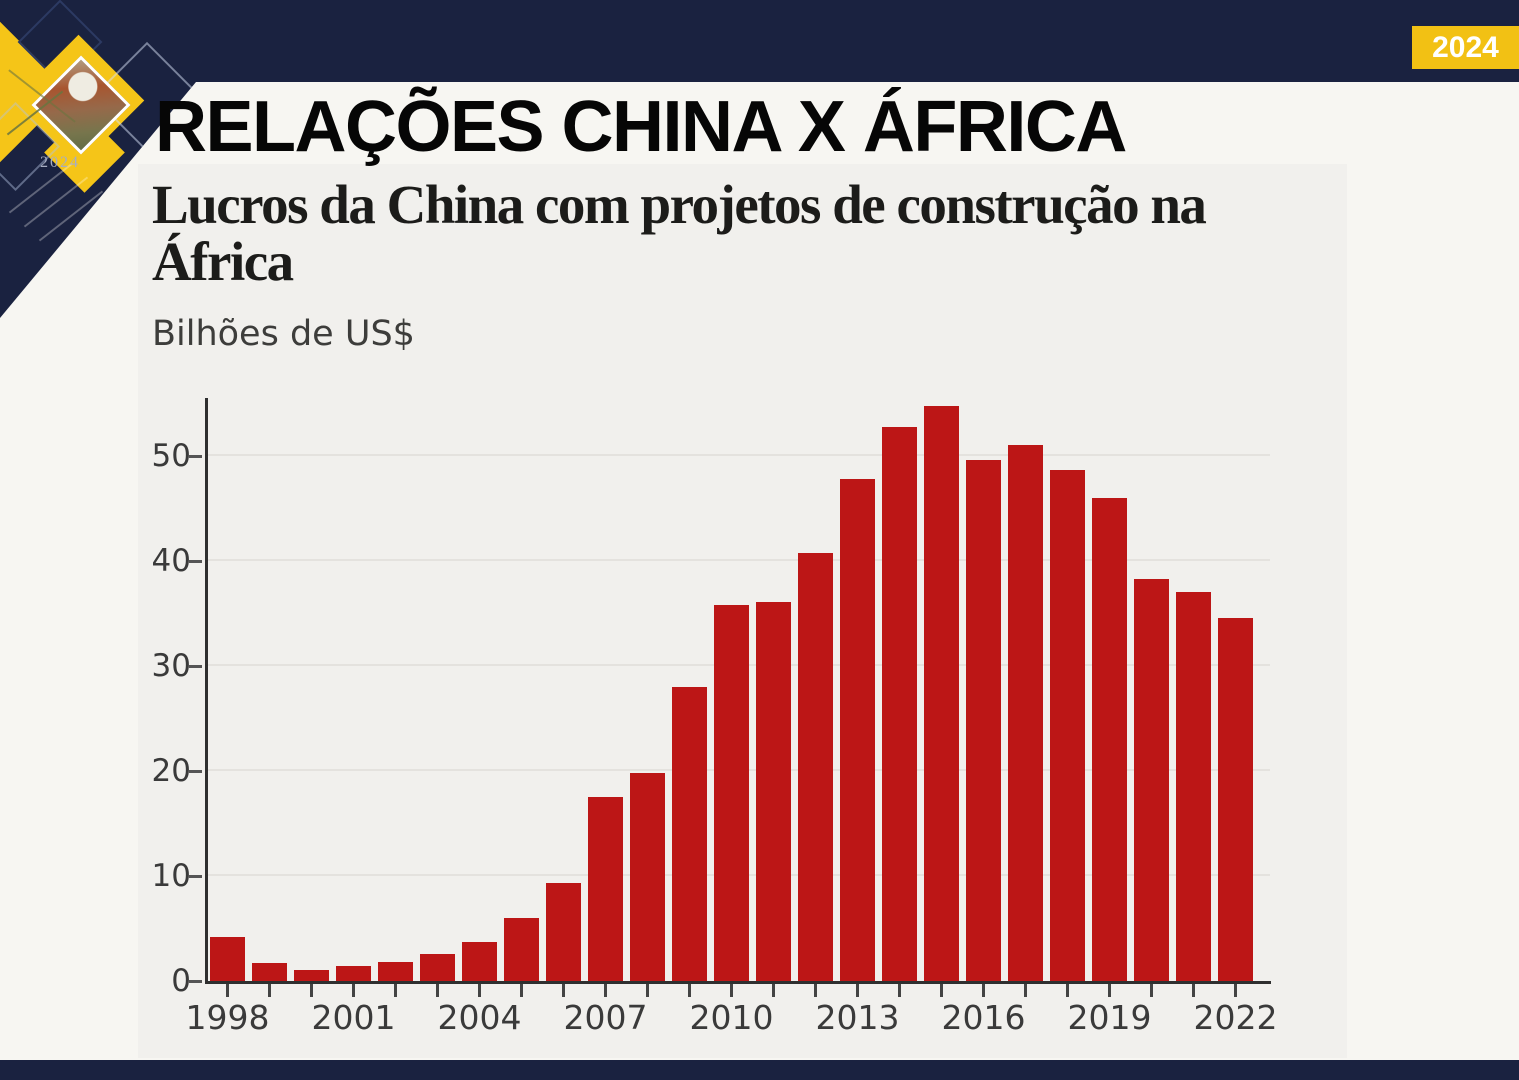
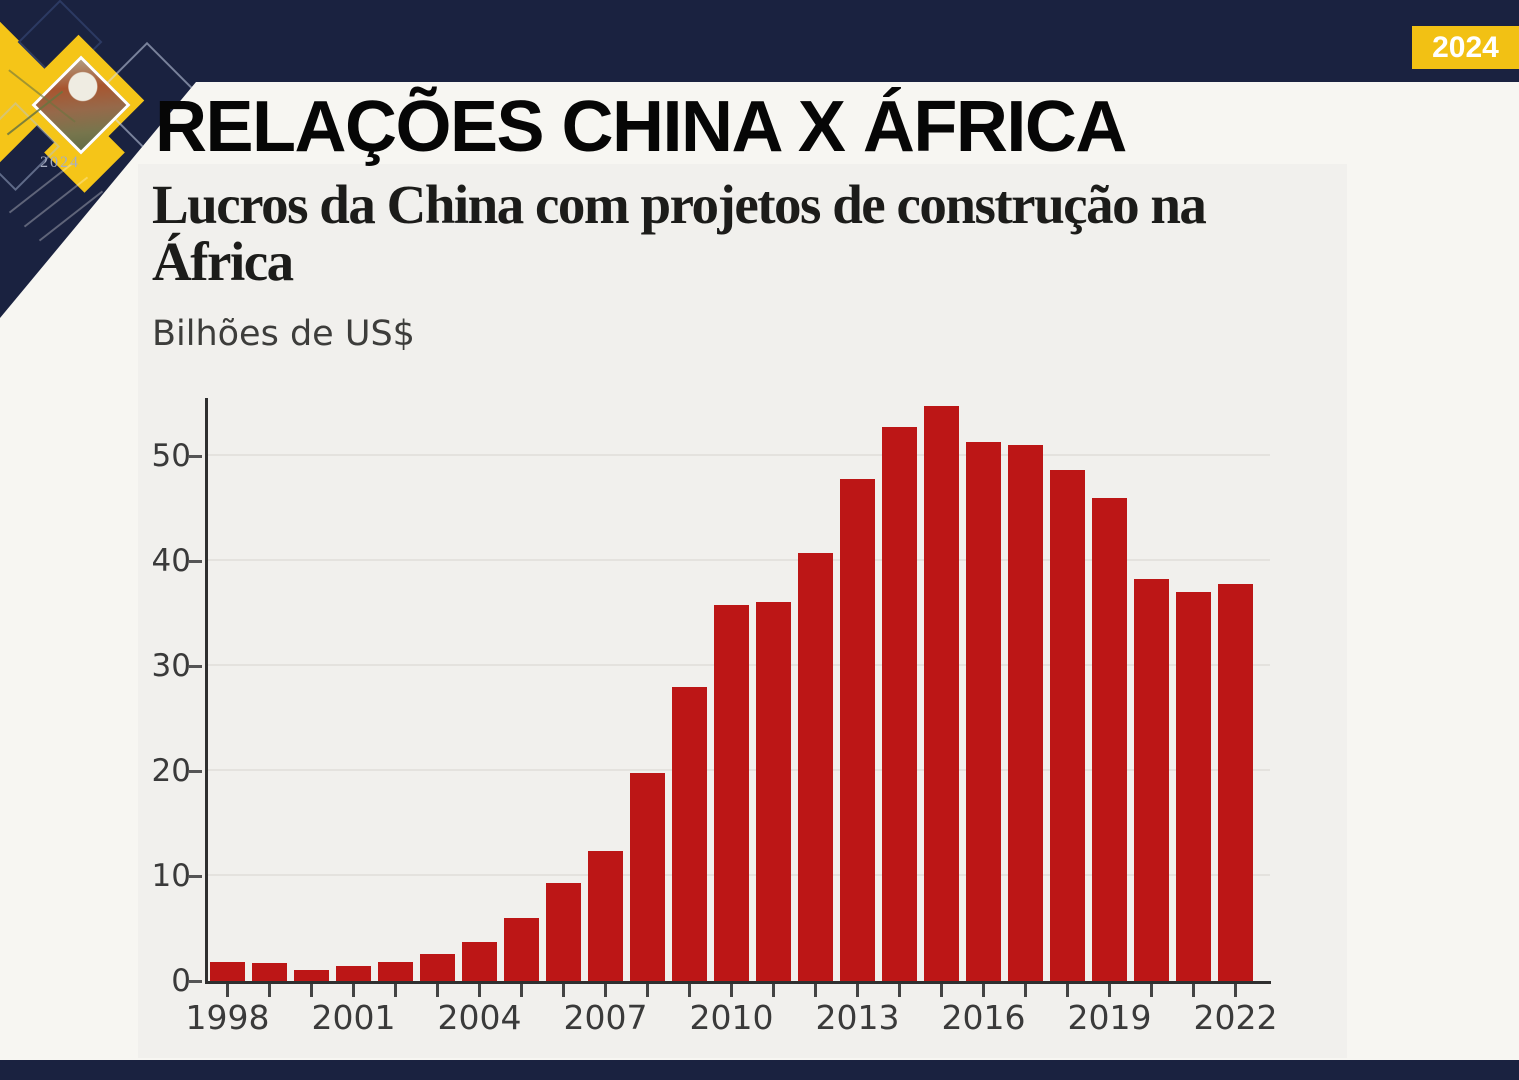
1998: 4.2 -> 1.8
2007: 17.5 -> 12.4
2016: 49.6 -> 51.3
2022: 34.6 -> 37.8
